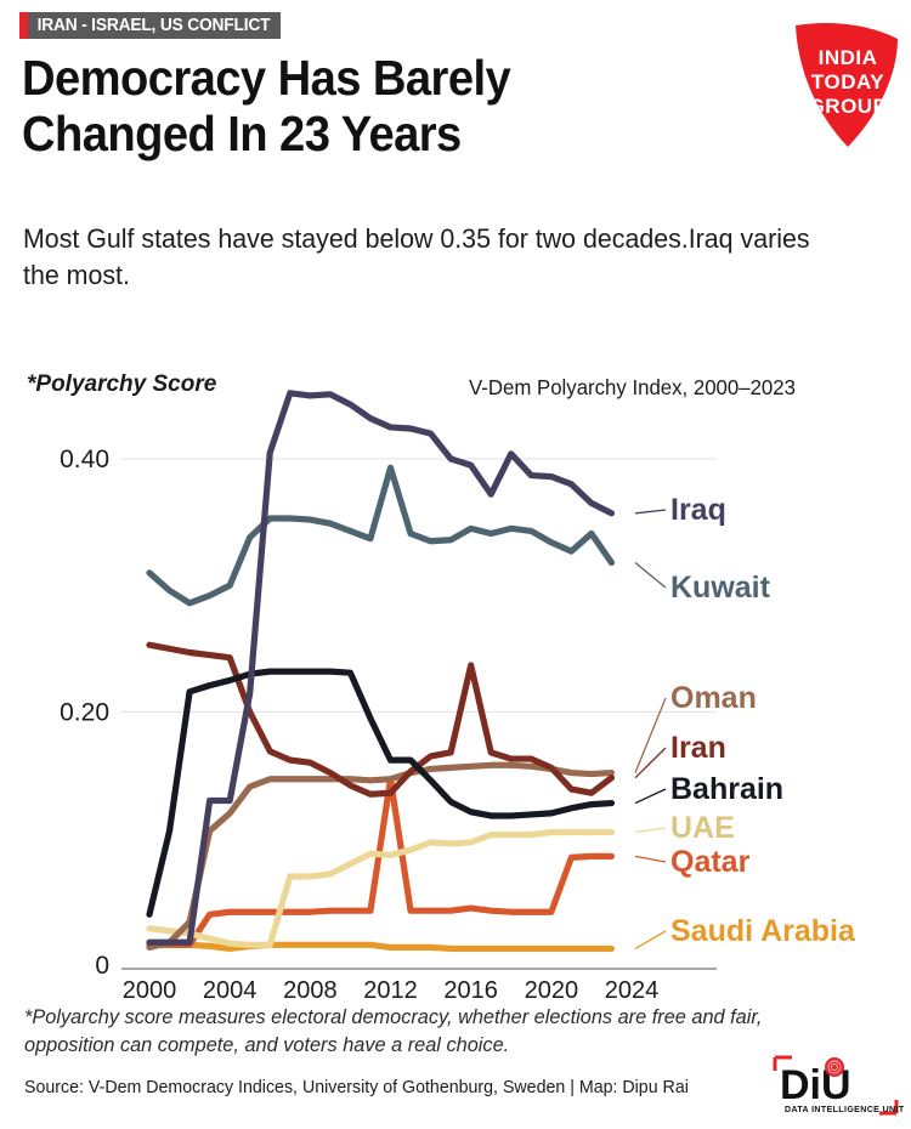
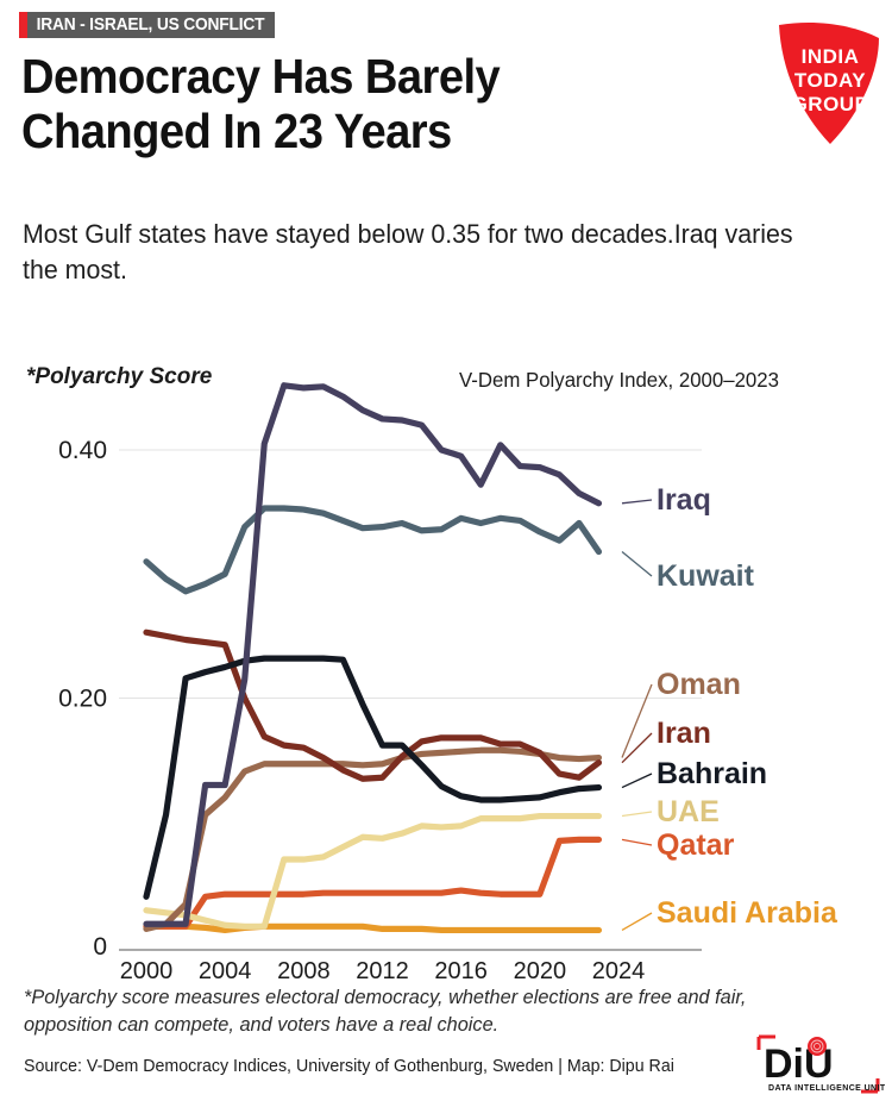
Kuwait/2012: 0.393 -> 0.338
Qatar/2012: 0.147 -> 0.043
Iran/2016: 0.237 -> 0.168
